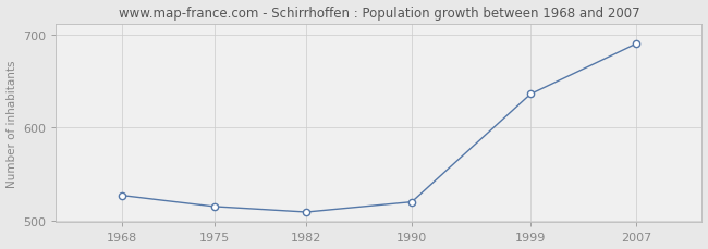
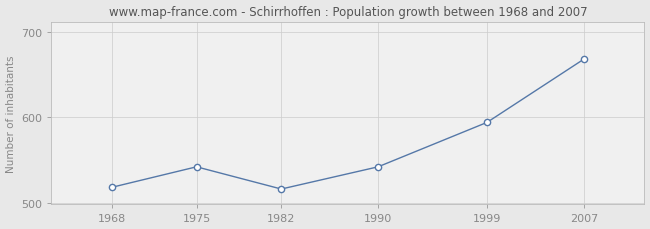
1968: 527 -> 518
1975: 515 -> 542
1982: 509 -> 516
1990: 520 -> 542
1999: 636 -> 594
2007: 690 -> 668
